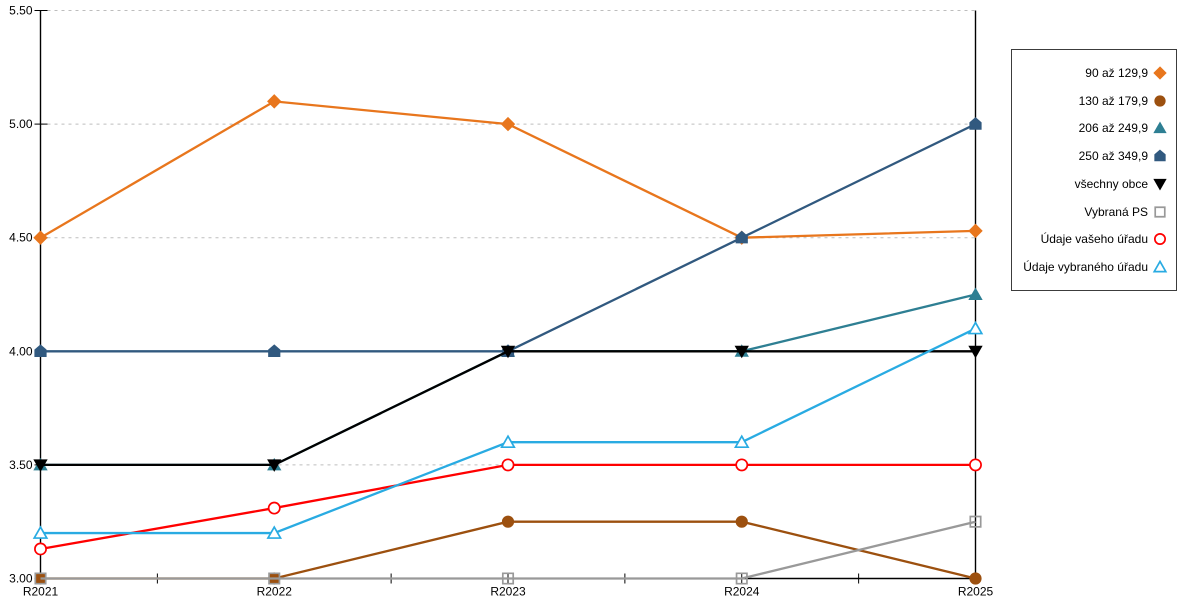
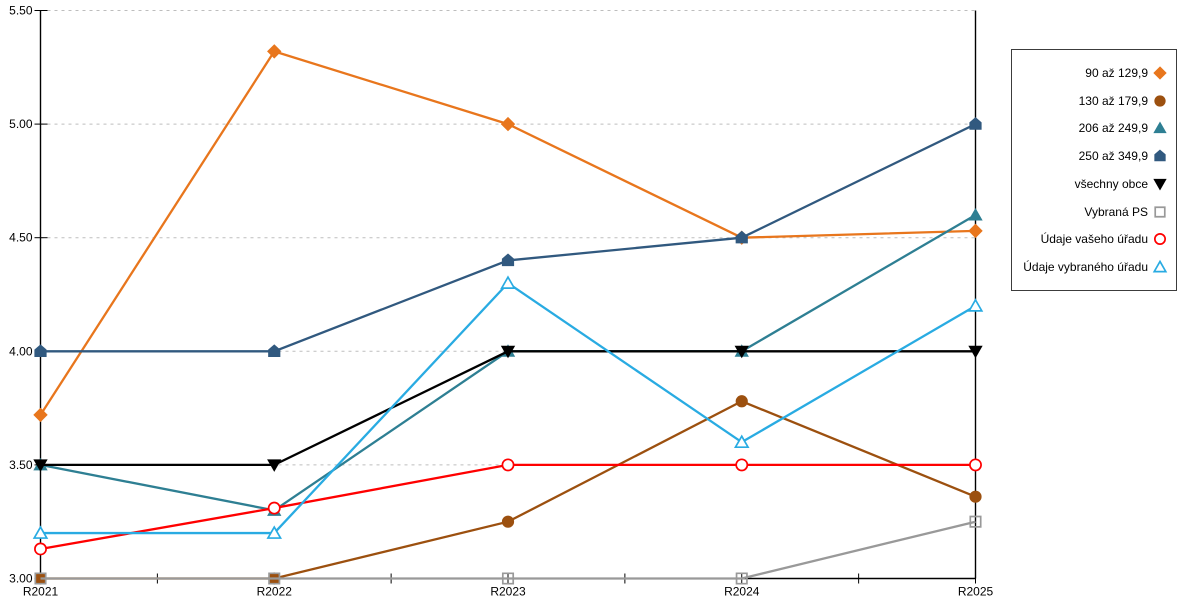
90 až 129,9/R2021: 4.50 -> 3.72
90 až 129,9/R2022: 5.10 -> 5.32
206 až 249,9/R2022: 3.50 -> 3.30
250 až 349,9/R2023: 4.0 -> 4.4
Údaje vybraného úřadu/R2023: 3.6 -> 4.3
130 až 179,9/R2024: 3.25 -> 3.78
130 až 179,9/R2025: 3.00 -> 3.36
206 až 249,9/R2025: 4.25 -> 4.60
Údaje vybraného úřadu/R2025: 4.1 -> 4.2
